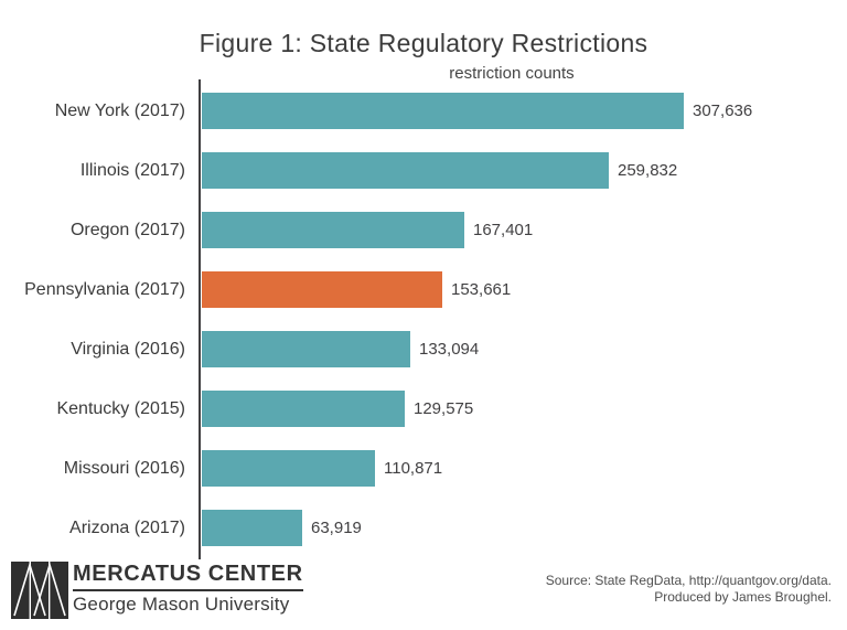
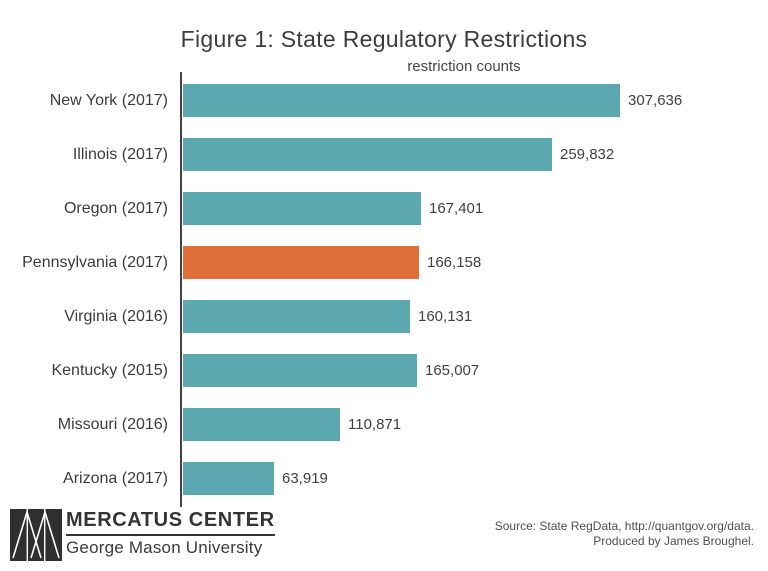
Pennsylvania (2017): 153,661 -> 166,158
Virginia (2016): 133,094 -> 160,131
Kentucky (2015): 129,575 -> 165,007
